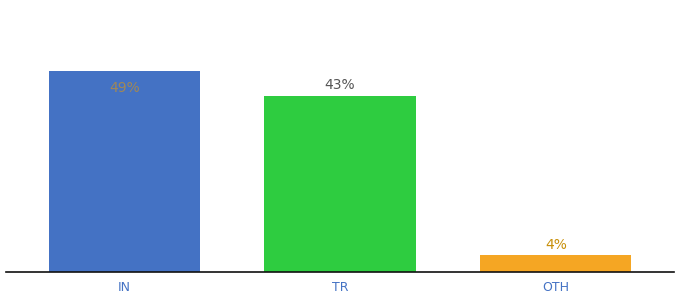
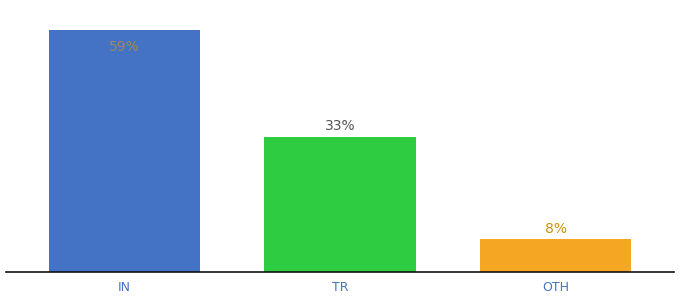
IN: 49% -> 59%
TR: 43% -> 33%
OTH: 4% -> 8%
